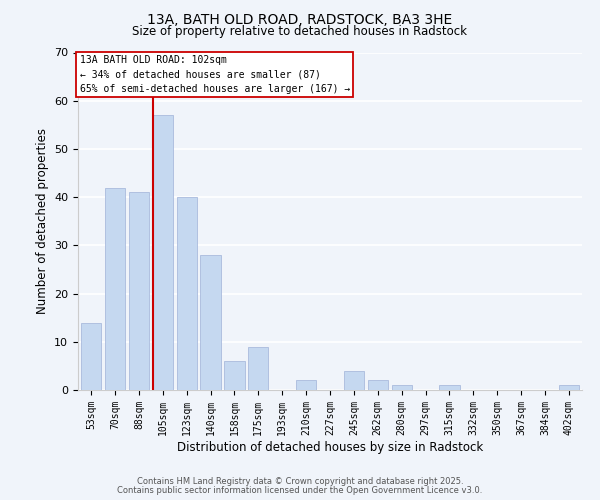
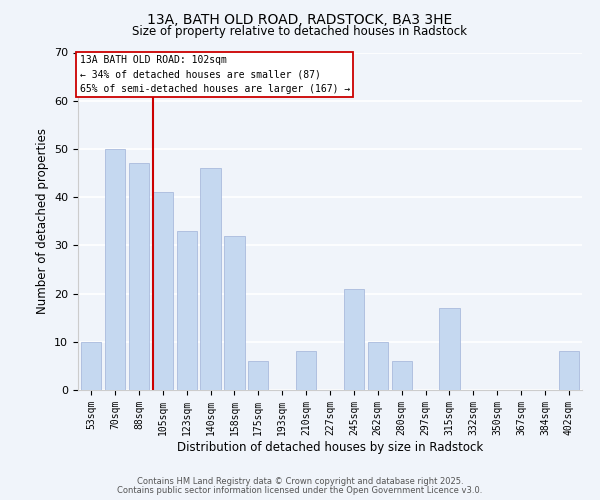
53sqm: 14 -> 10
70sqm: 42 -> 50
88sqm: 41 -> 47
105sqm: 57 -> 41
123sqm: 40 -> 33
140sqm: 28 -> 46
158sqm: 6 -> 32
175sqm: 9 -> 6
210sqm: 2 -> 8
245sqm: 4 -> 21
262sqm: 2 -> 10
280sqm: 1 -> 6
315sqm: 1 -> 17
402sqm: 1 -> 8
